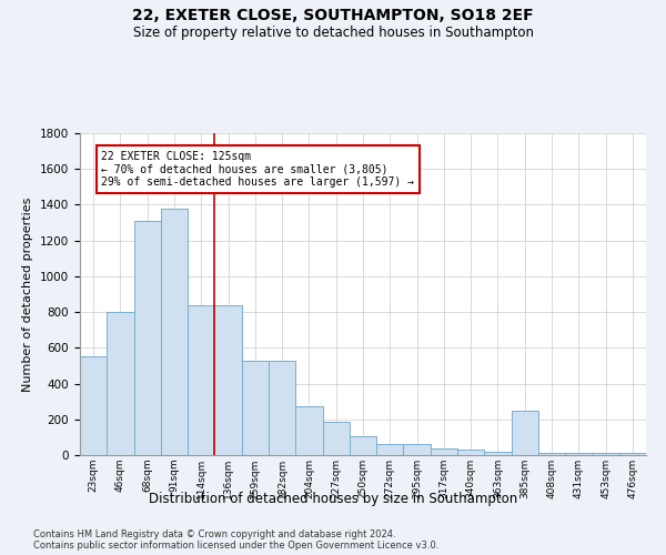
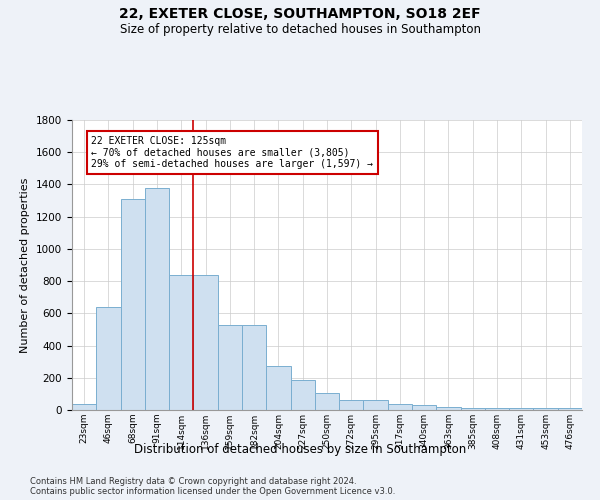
23sqm: 550 -> 40
46sqm: 800 -> 640
385sqm: 250 -> 10
